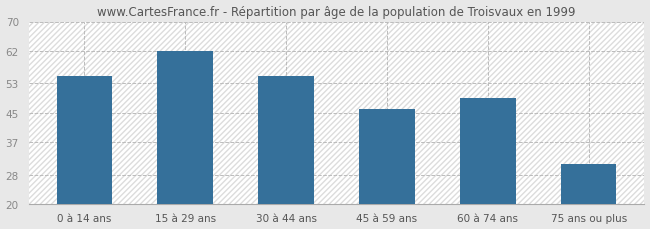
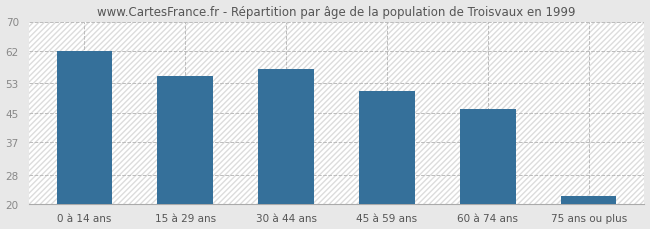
0 à 14 ans: 55 -> 62
15 à 29 ans: 62 -> 55
30 à 44 ans: 55 -> 57
45 à 59 ans: 46 -> 51
60 à 74 ans: 49 -> 46
75 ans ou plus: 31 -> 22
